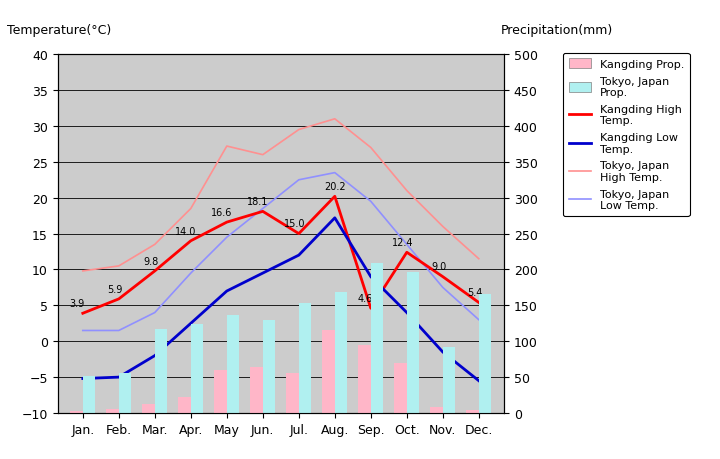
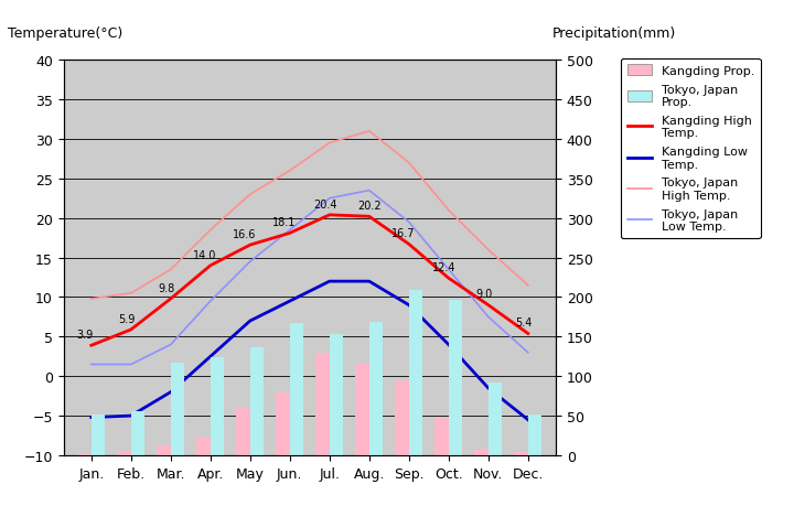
Tokyo, Japan High Temp./May: 27.2 -> 23.0
Kangding Prop./Jun.: 64 -> 80
Tokyo, Japan Prop./Jun.: 130 -> 167
Kangding Prop./Jul.: 56 -> 130
Kangding High Temp./Jul.: 15.0 -> 20.4
Kangding Low Temp./Aug.: 17.2 -> 12.0
Kangding High Temp./Sep.: 4.6 -> 16.7
Kangding Prop./Oct.: 70 -> 48
Tokyo, Japan Prop./Dec.: 166 -> 51
